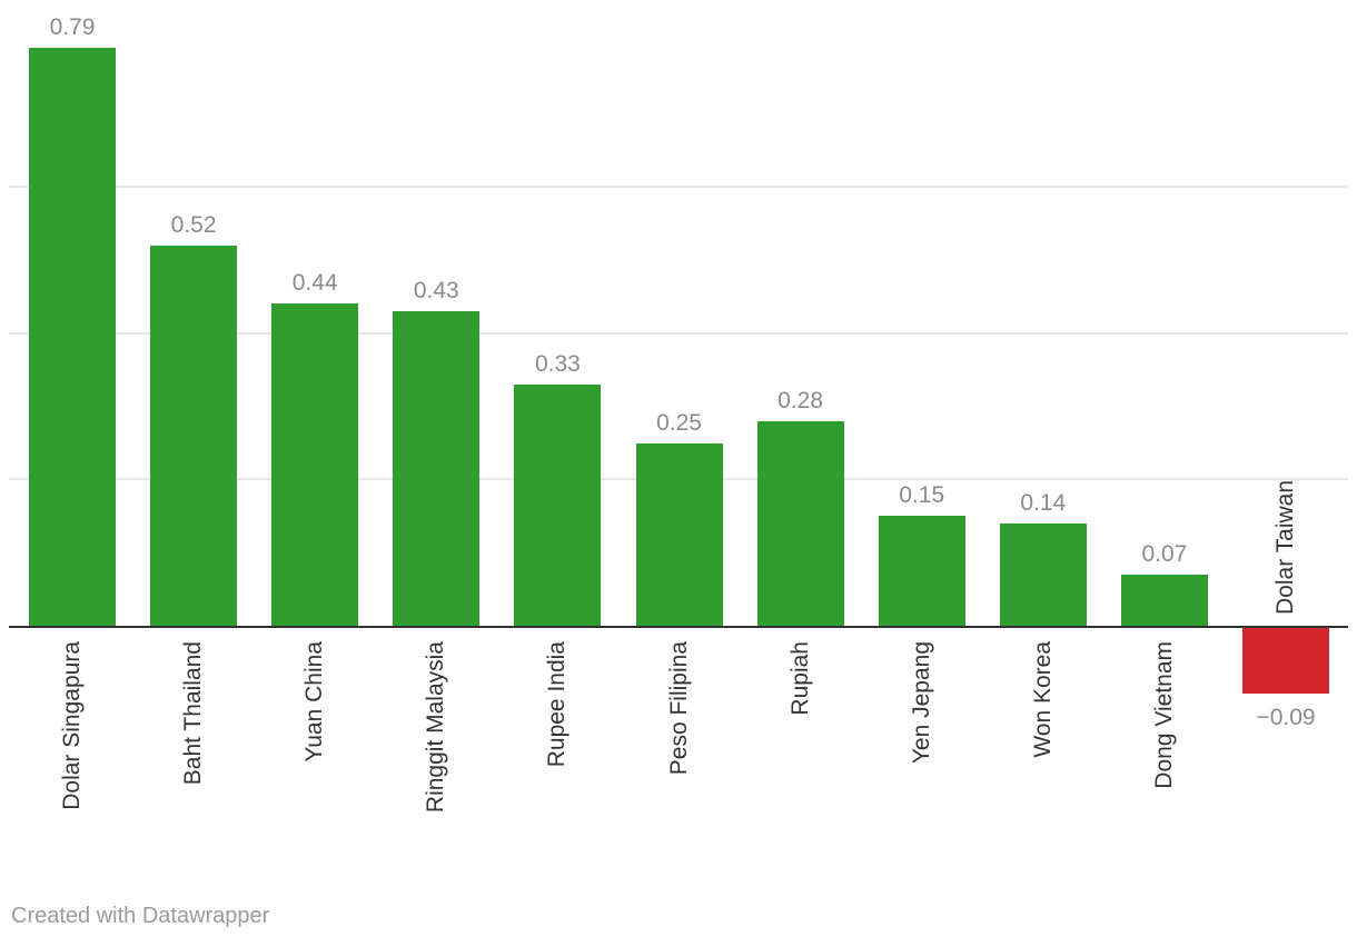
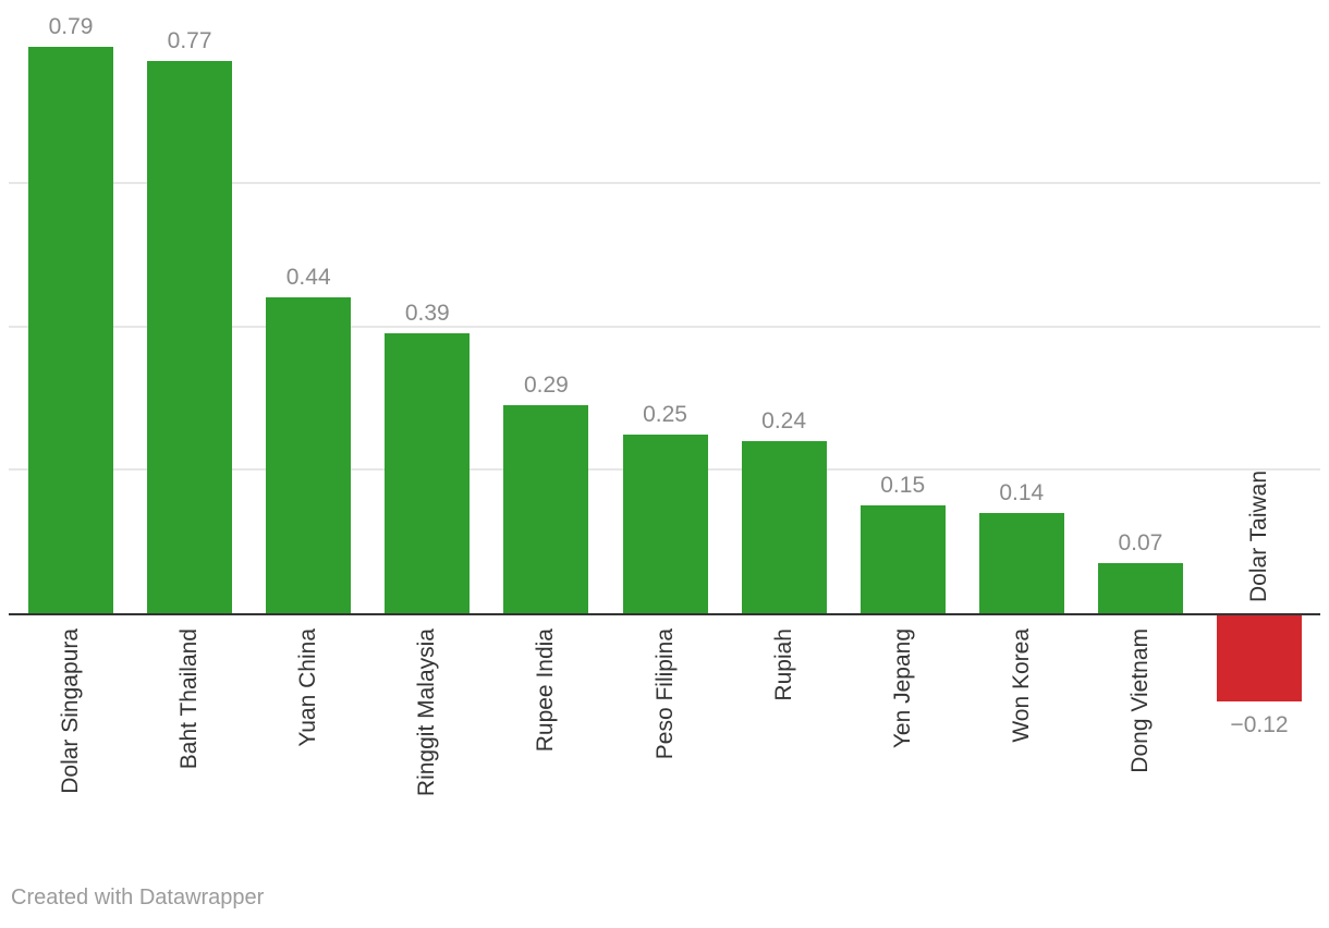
Baht Thailand: 0.52 -> 0.77
Ringgit Malaysia: 0.43 -> 0.39
Rupee India: 0.33 -> 0.29
Rupiah: 0.28 -> 0.24
Dolar Taiwan: −0.09 -> −0.12
